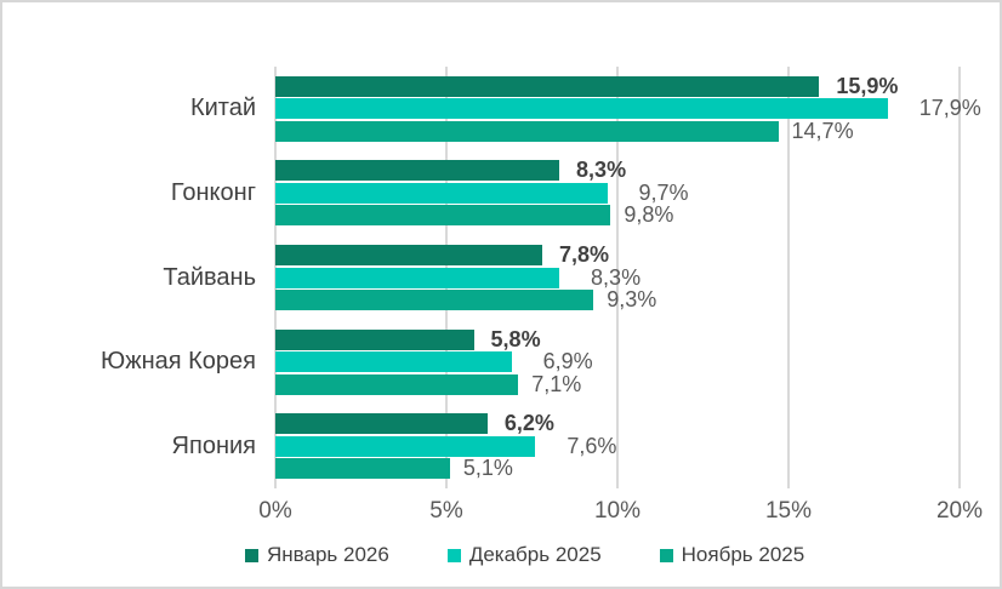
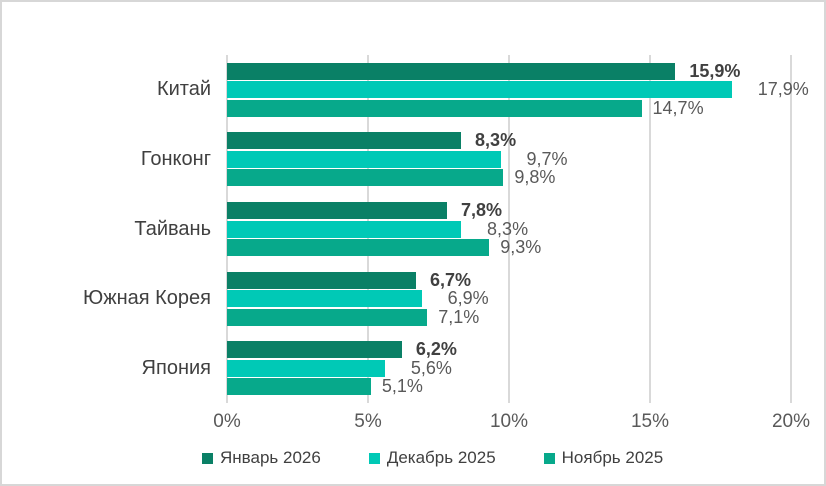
Январь 2026/Южная Корея: 5,8% -> 6,7%
Декабрь 2025/Япония: 7,6% -> 5,6%
